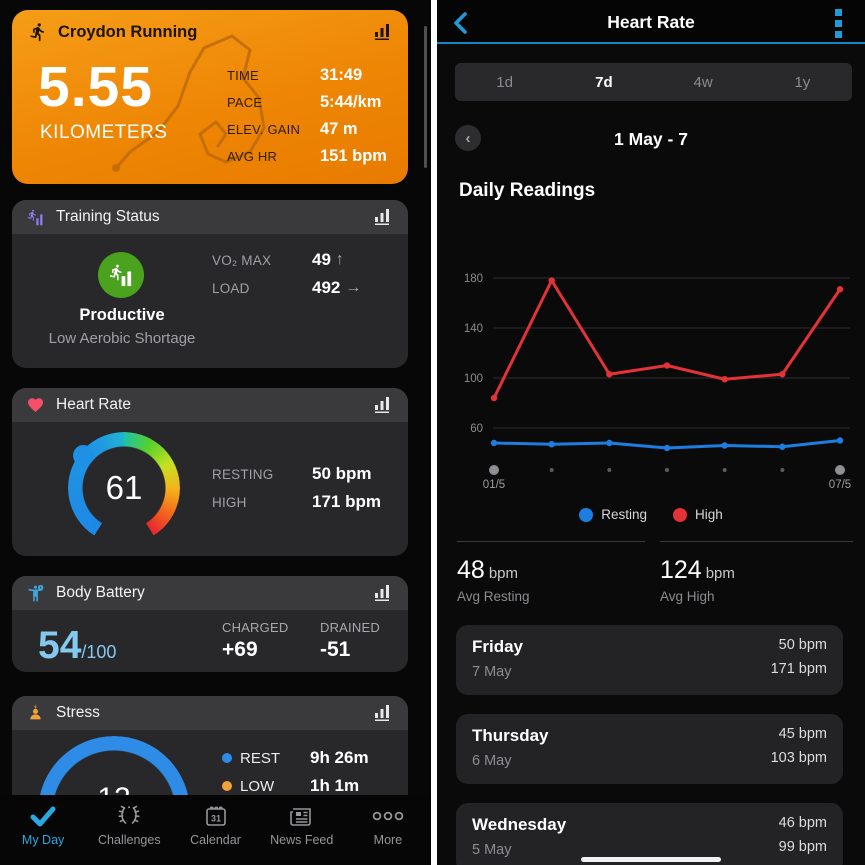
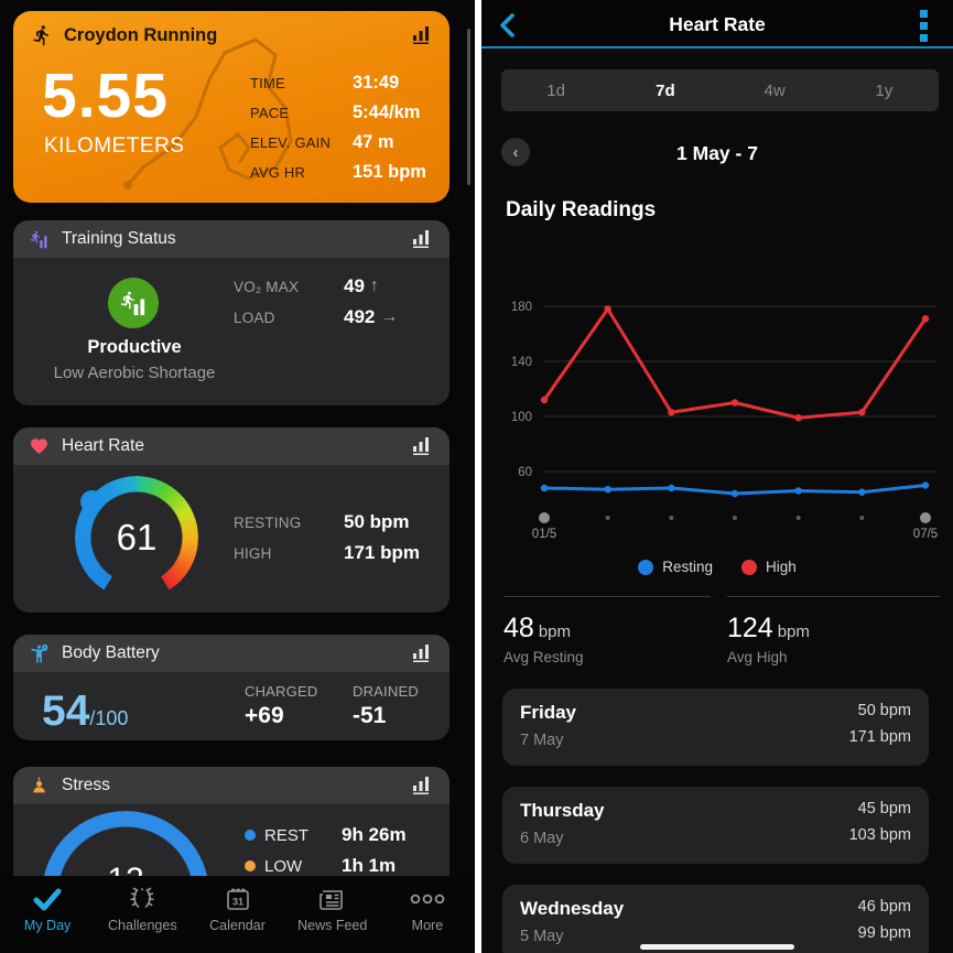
High/01/5: 84 -> 112
